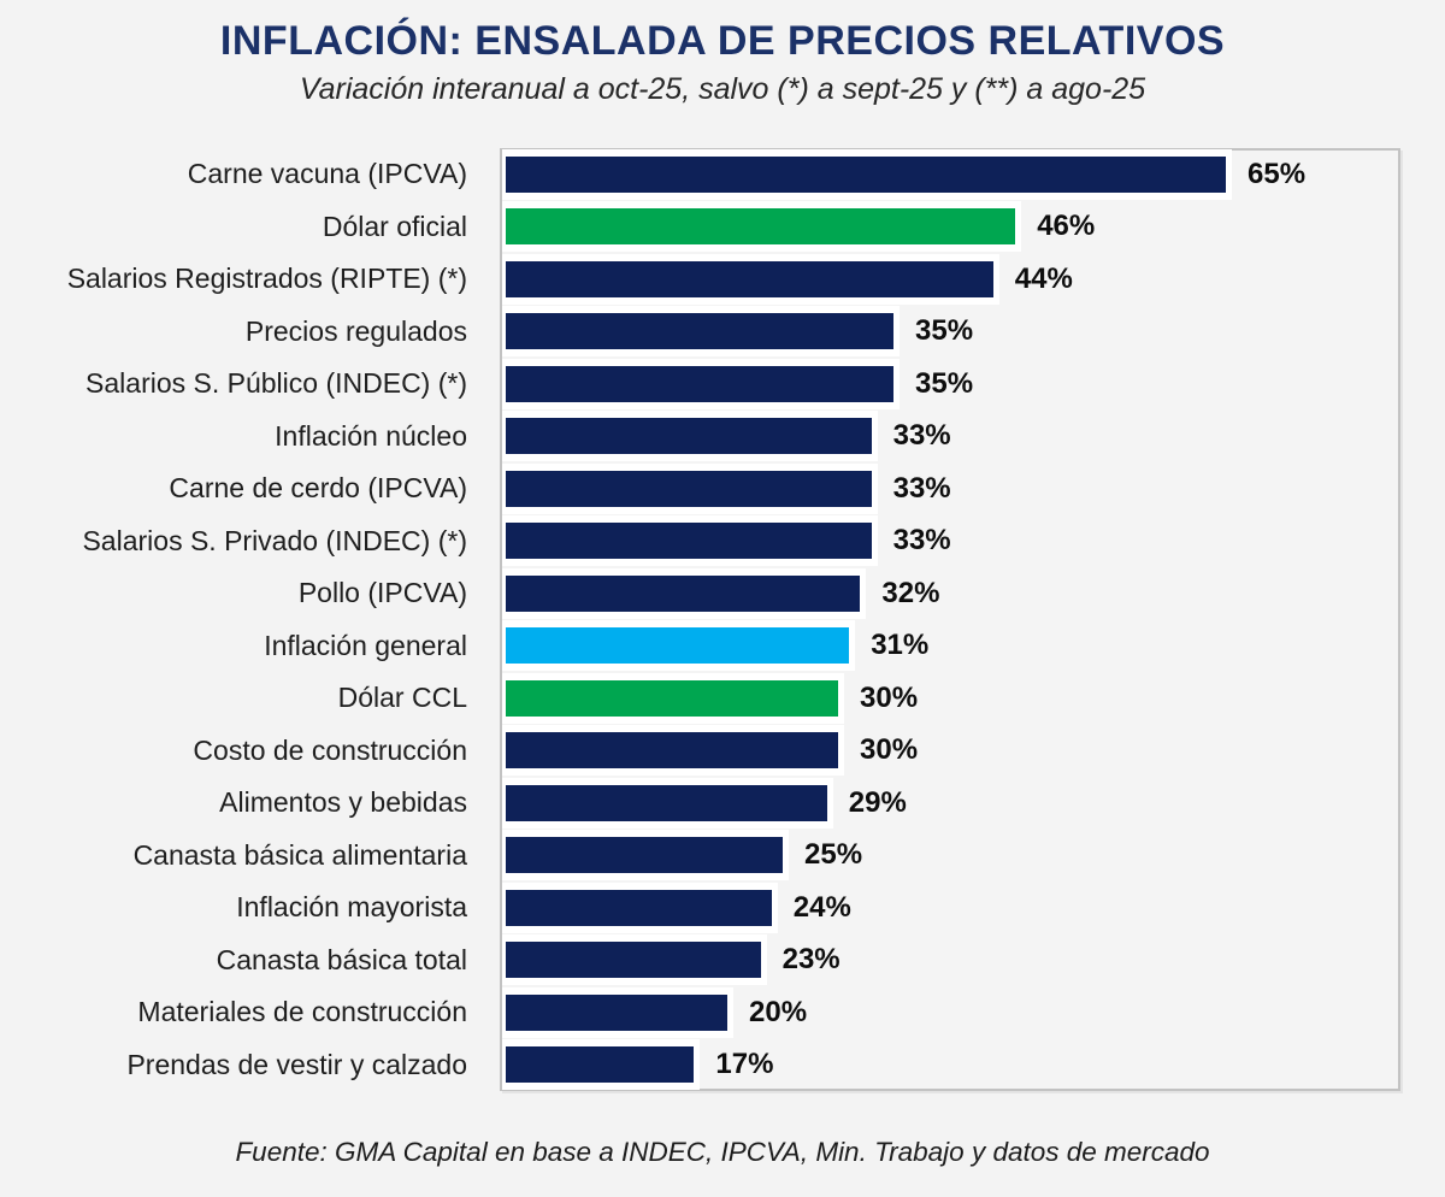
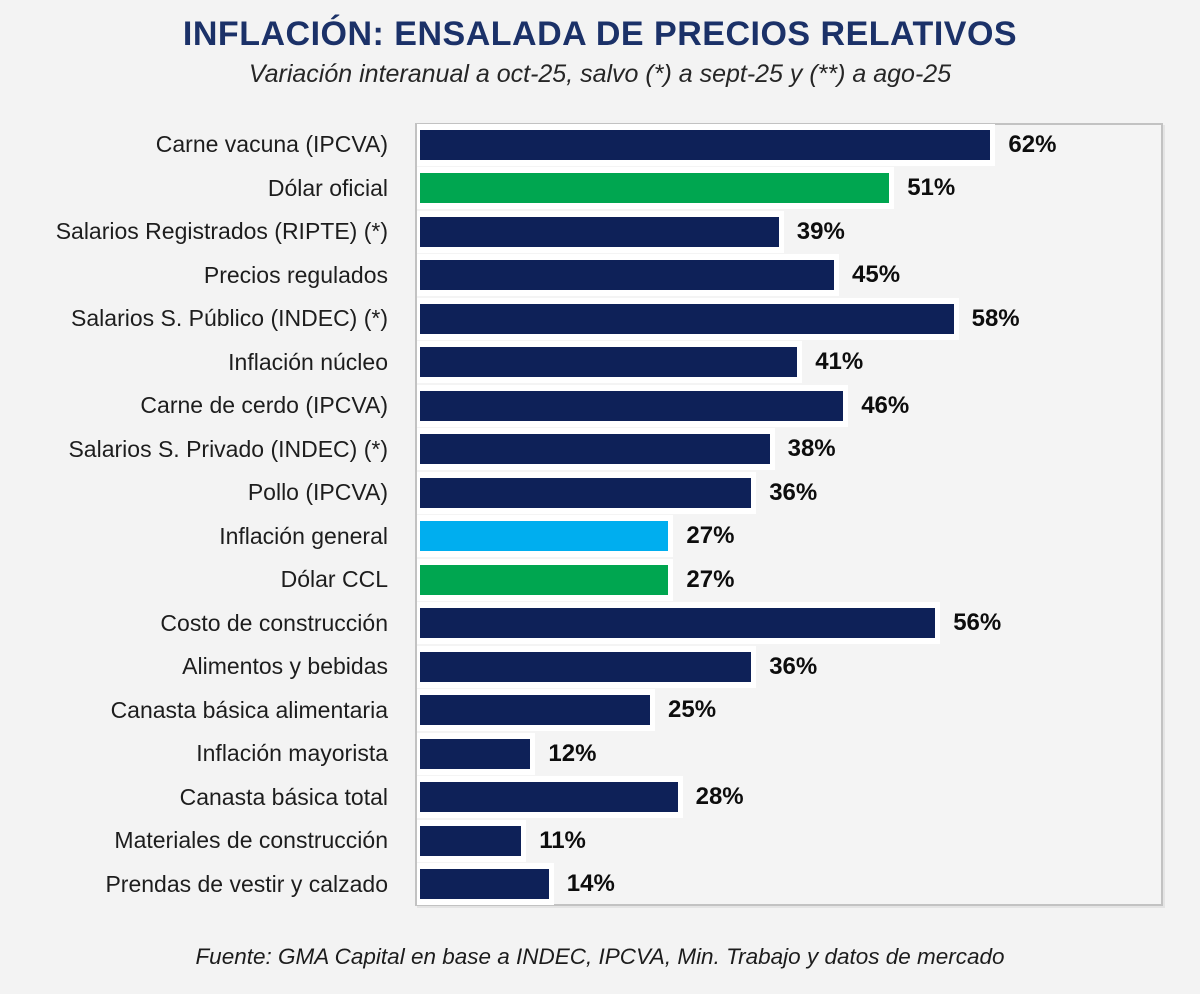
Carne vacuna (IPCVA): 65% -> 62%
Dólar oficial: 46% -> 51%
Salarios Registrados (RIPTE) (*): 44% -> 39%
Precios regulados: 35% -> 45%
Salarios S. Público (INDEC) (*): 35% -> 58%
Inflación núcleo: 33% -> 41%
Carne de cerdo (IPCVA): 33% -> 46%
Salarios S. Privado (INDEC) (*): 33% -> 38%
Pollo (IPCVA): 32% -> 36%
Inflación general: 31% -> 27%
Dólar CCL: 30% -> 27%
Costo de construcción: 30% -> 56%
Alimentos y bebidas: 29% -> 36%
Inflación mayorista: 24% -> 12%
Canasta básica total: 23% -> 28%
Materiales de construcción: 20% -> 11%
Prendas de vestir y calzado: 17% -> 14%
